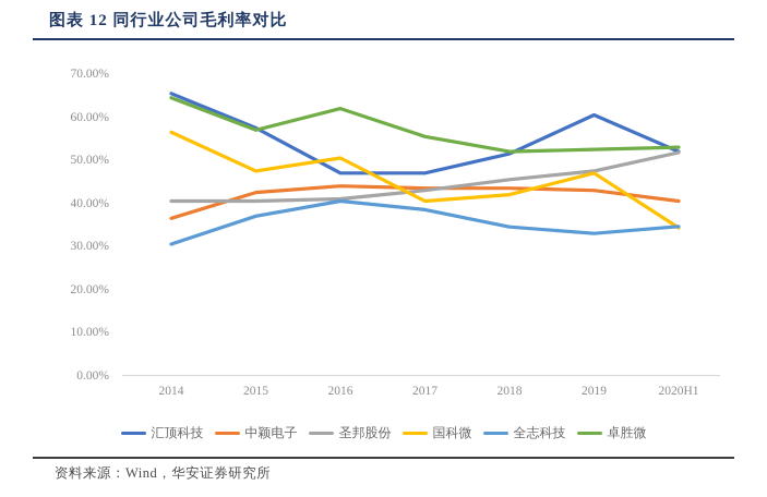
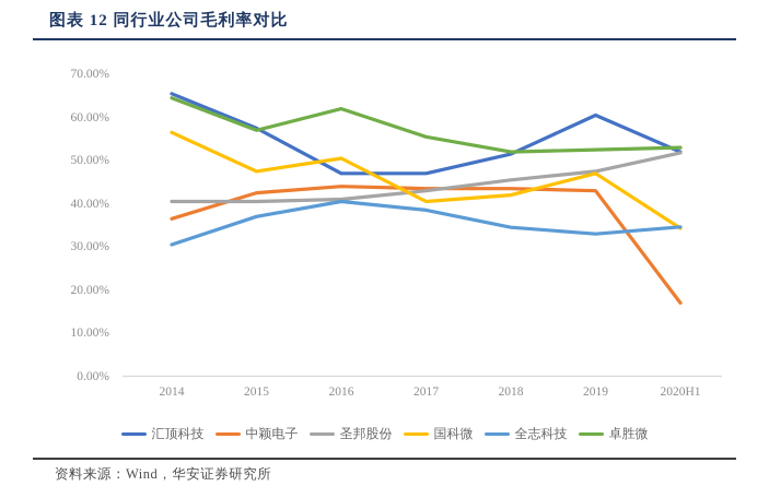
中颖电子/2020H1: 40% -> 17%
